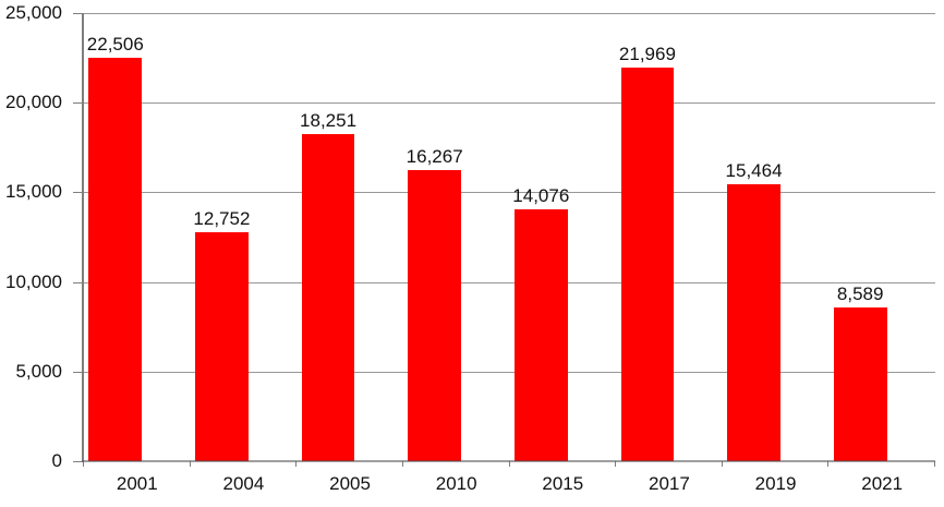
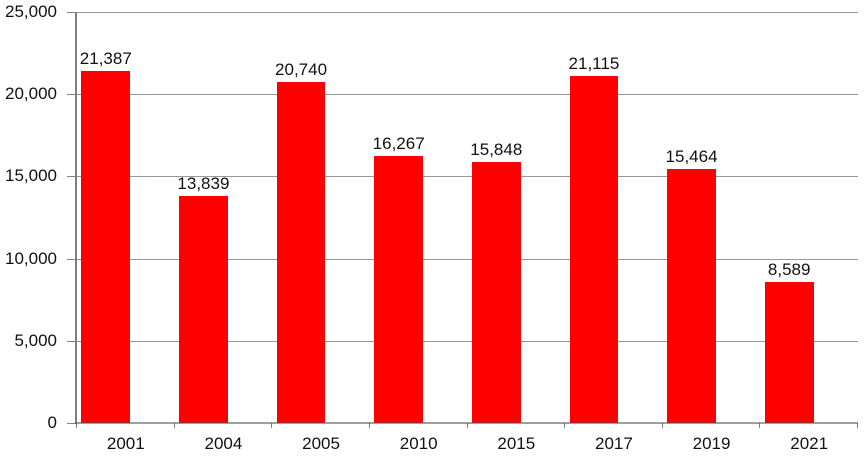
2001: 22,506 -> 21,387
2004: 12,752 -> 13,839
2005: 18,251 -> 20,740
2015: 14,076 -> 15,848
2017: 21,969 -> 21,115
